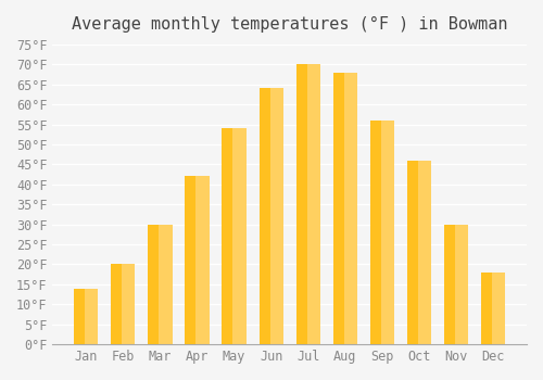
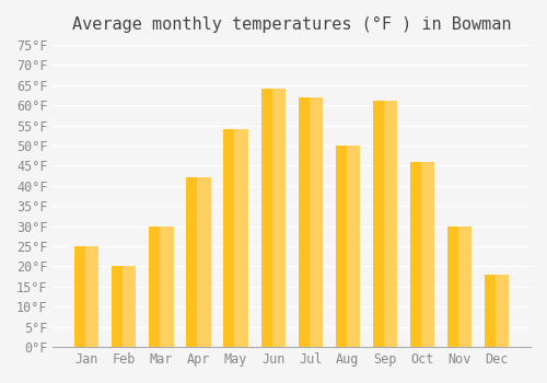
Jan: 14°F -> 25°F
Jul: 70°F -> 62°F
Aug: 68°F -> 50°F
Sep: 56°F -> 61°F
